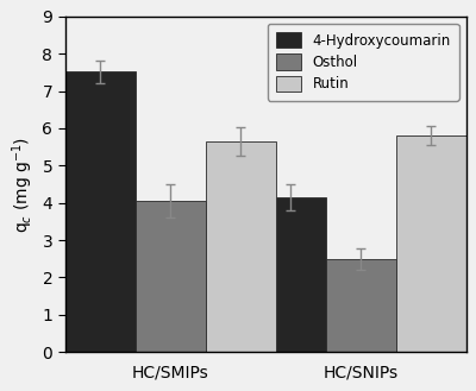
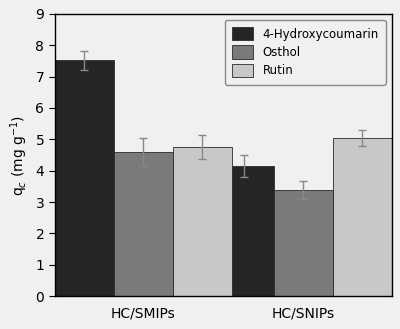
Osthol/HC/SMIPs: 4.05 -> 4.60
Rutin/HC/SMIPs: 5.65 -> 4.75
Osthol/HC/SNIPs: 2.50 -> 3.38
Rutin/HC/SNIPs: 5.80 -> 5.05
